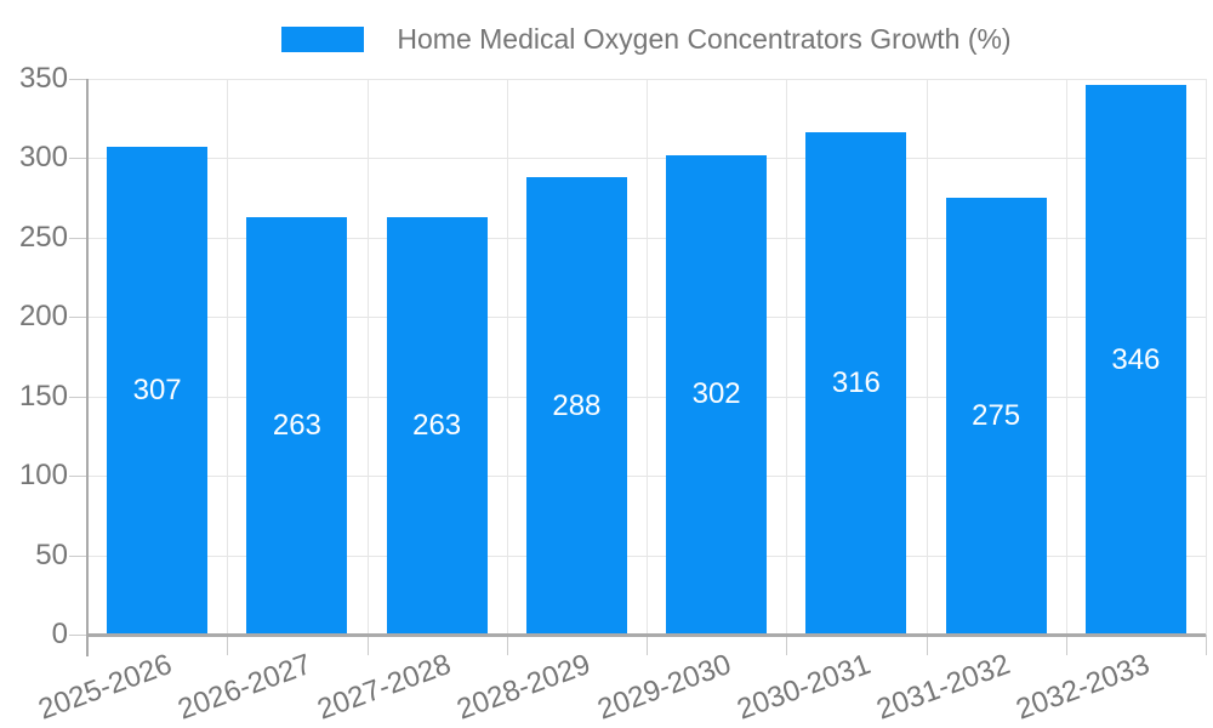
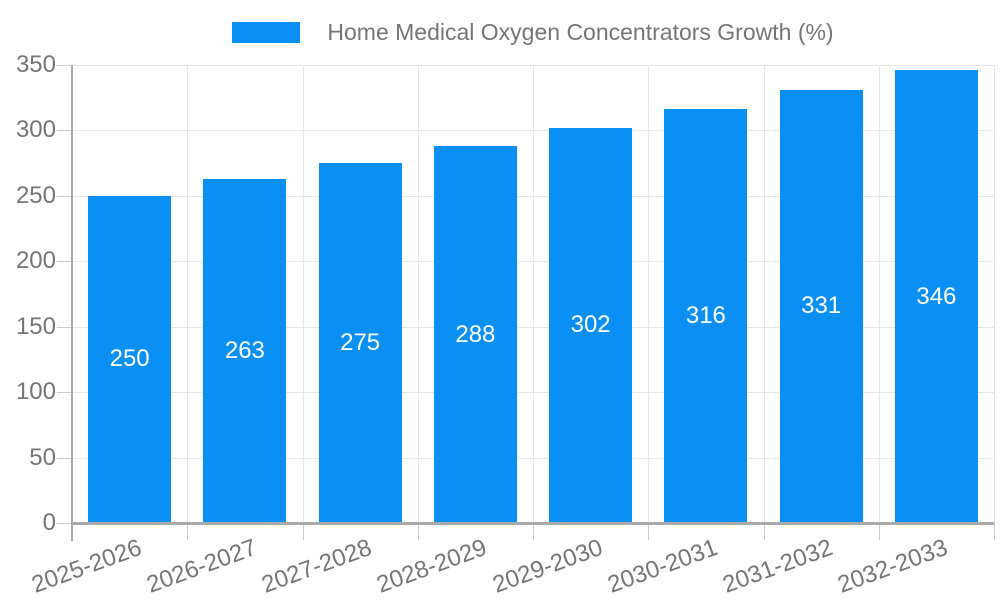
2025-2026: 307 -> 250
2027-2028: 263 -> 275
2031-2032: 275 -> 331
